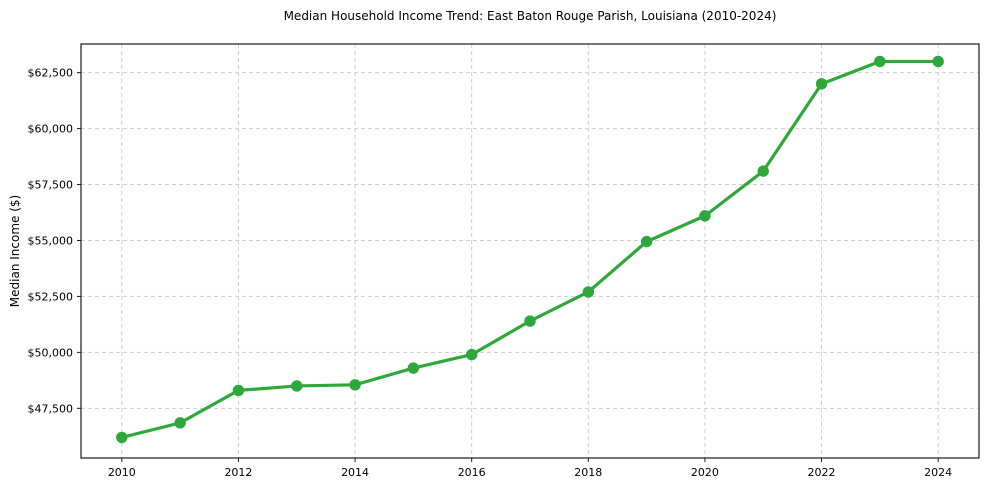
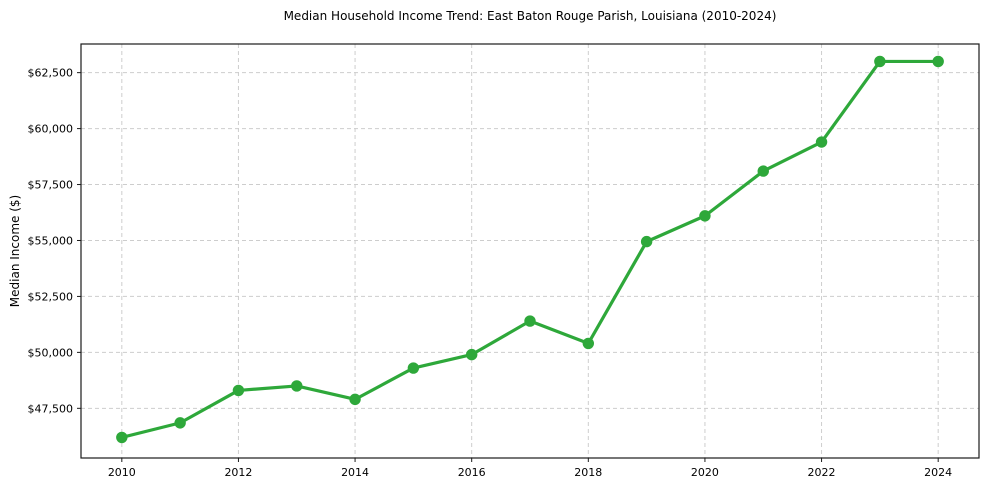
2014: $48600 -> $47900
2018: $52700 -> $50400
2022: $62000 -> $59400
